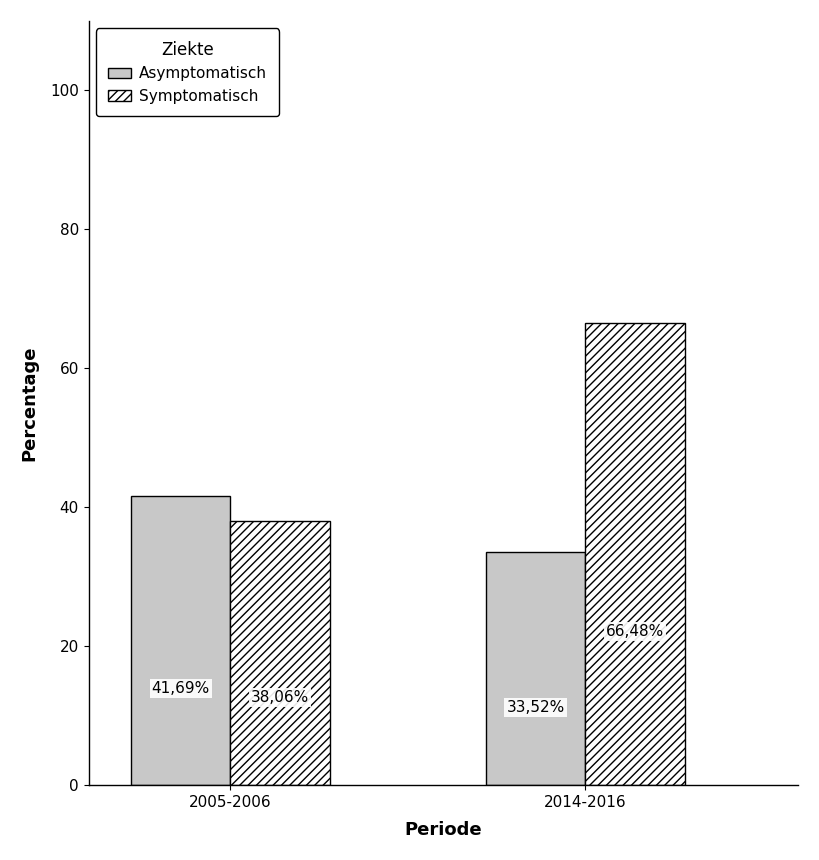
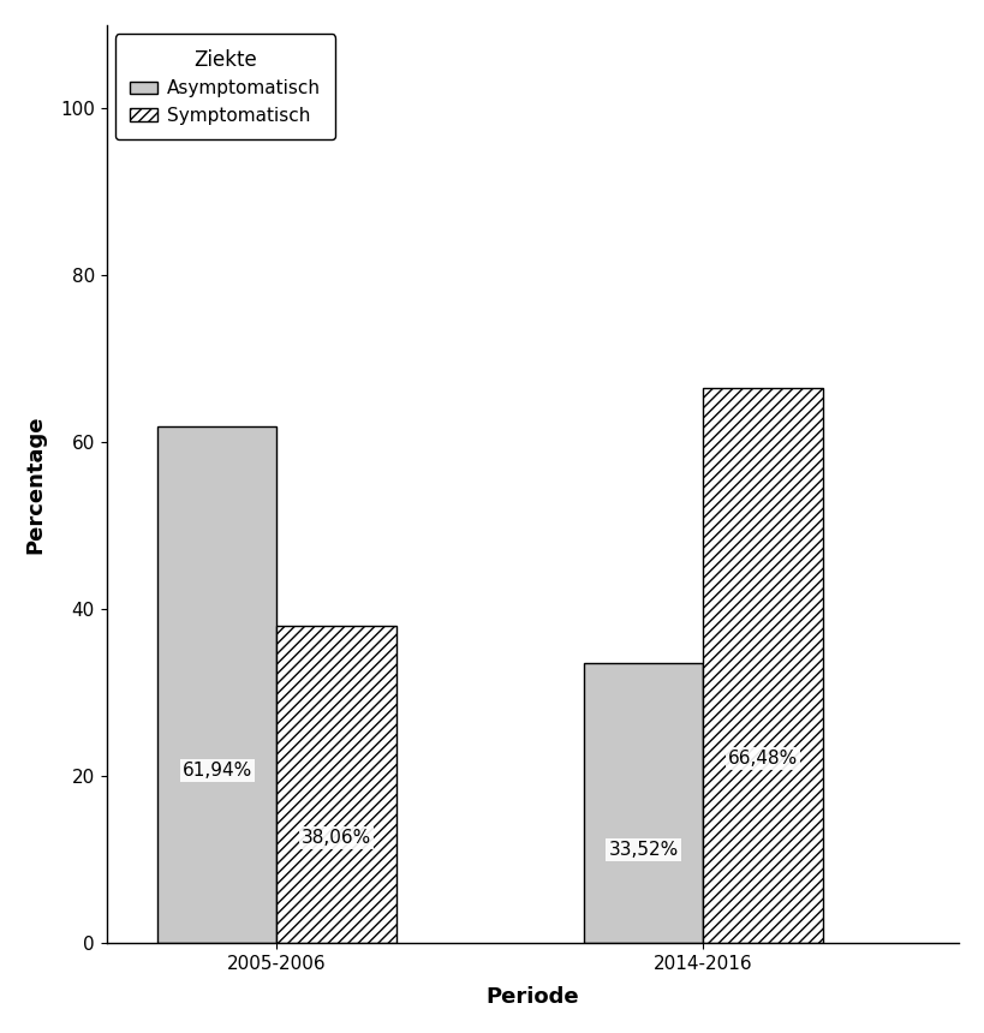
Asymptomatisch/2005-2006: 41,69% -> 61,94%
